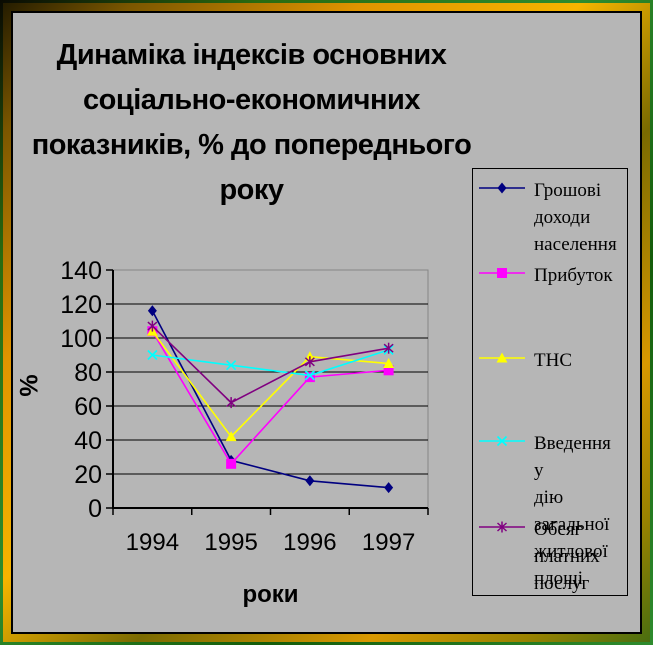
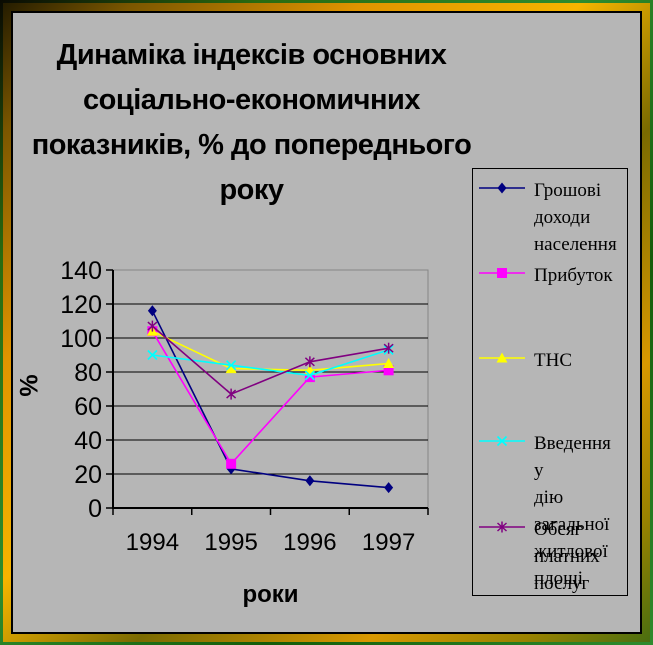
Грошові доходи населення/1995: 28 -> 23
ТНС/1995: 42 -> 82
Обсяг платних послуг/1995: 62 -> 67
ТНС/1996: 89 -> 81
